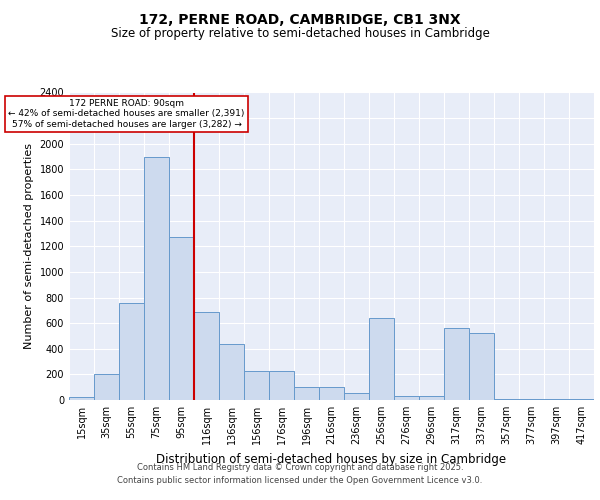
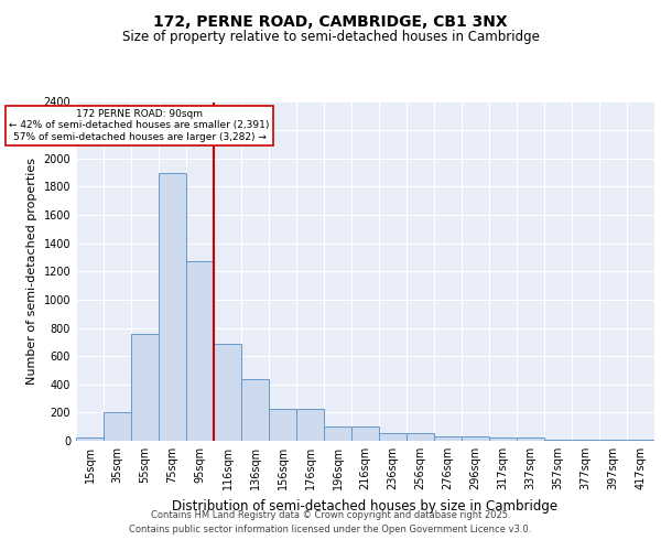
256sqm: 640 -> 60
317sqm: 560 -> 20
337sqm: 520 -> 20
